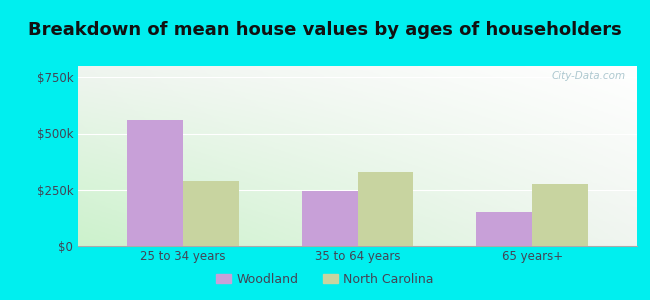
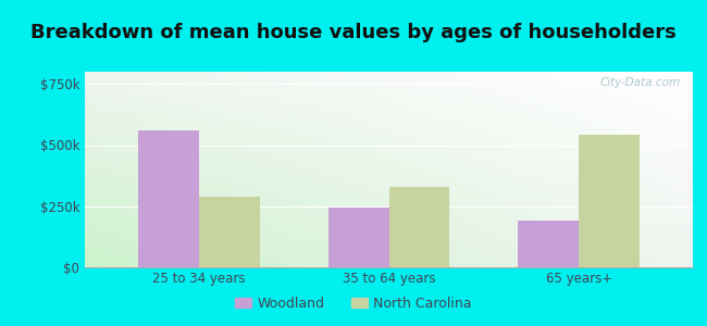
Woodland/65 years+: $150k -> $190k
North Carolina/65 years+: $275k -> $540k
